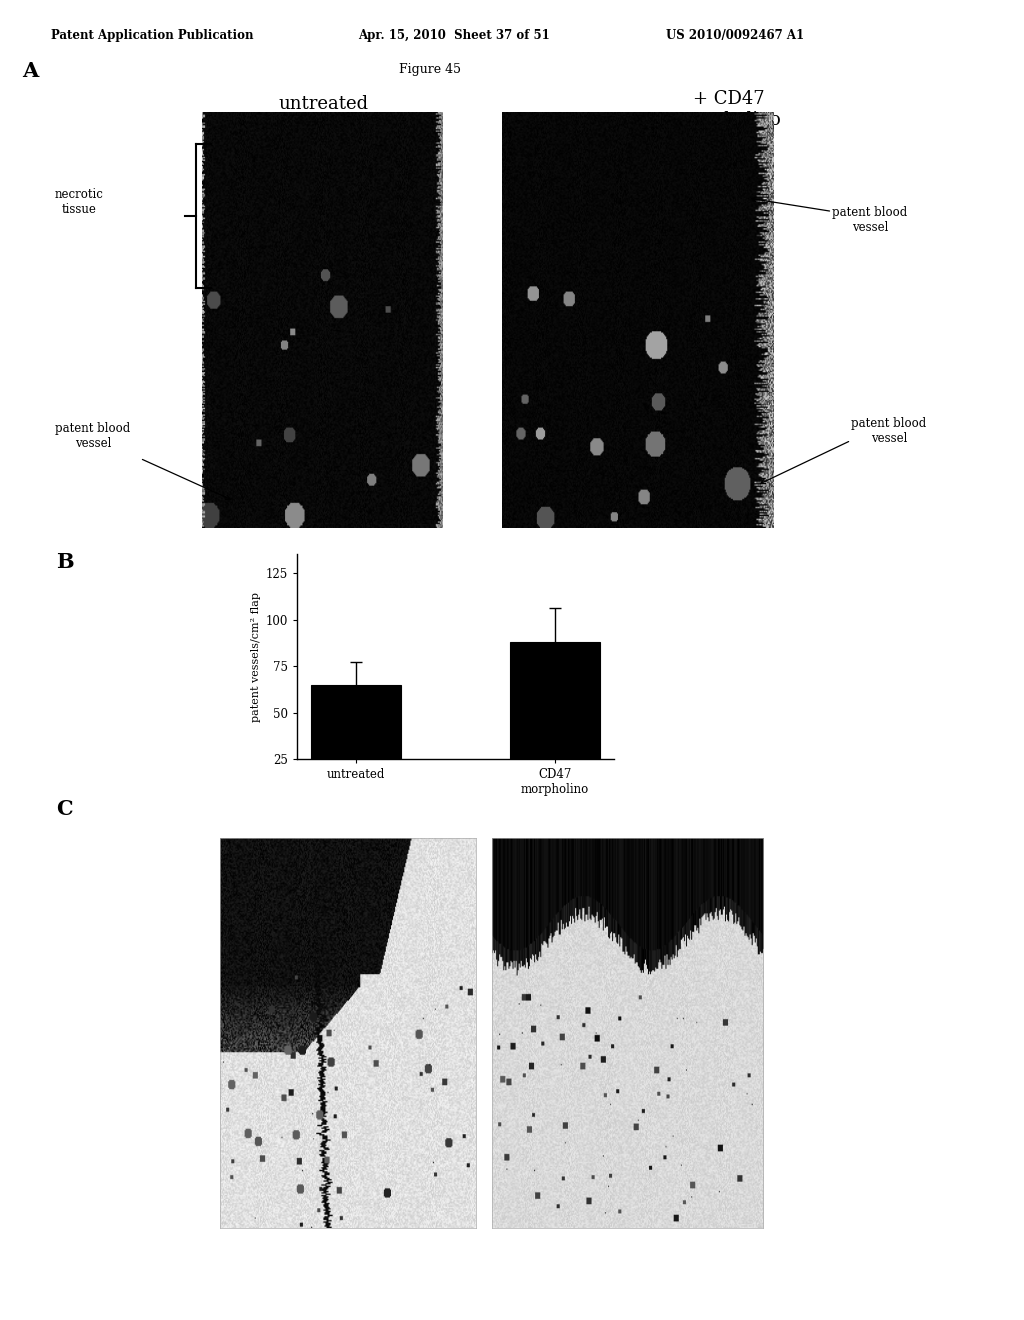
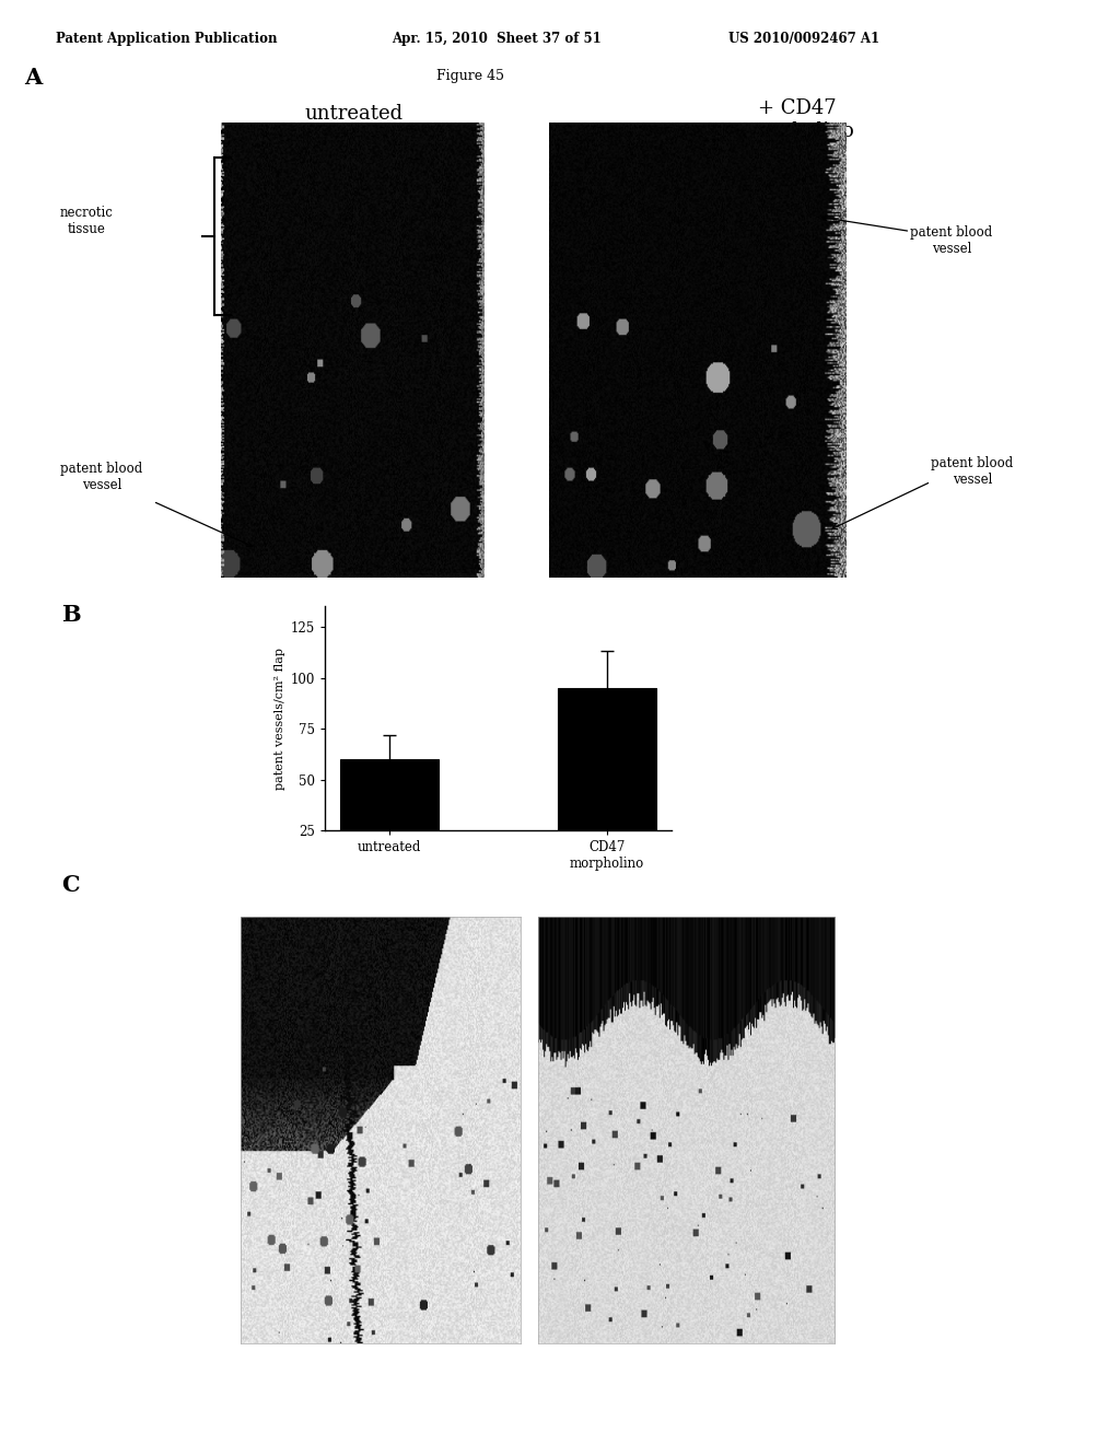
untreated: 65 -> 60
CD47 morpholino: 88 -> 95
